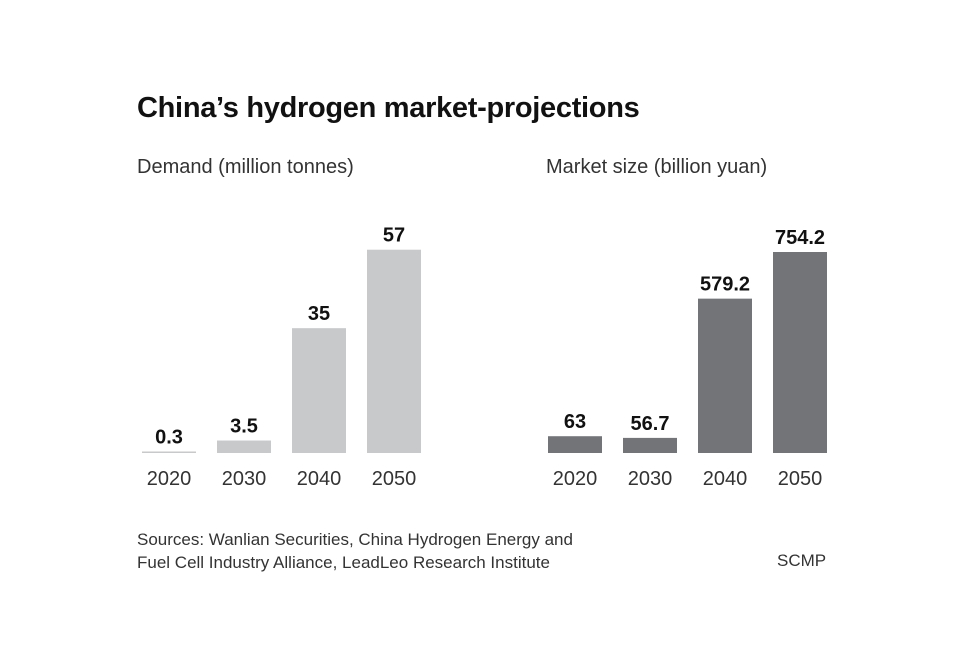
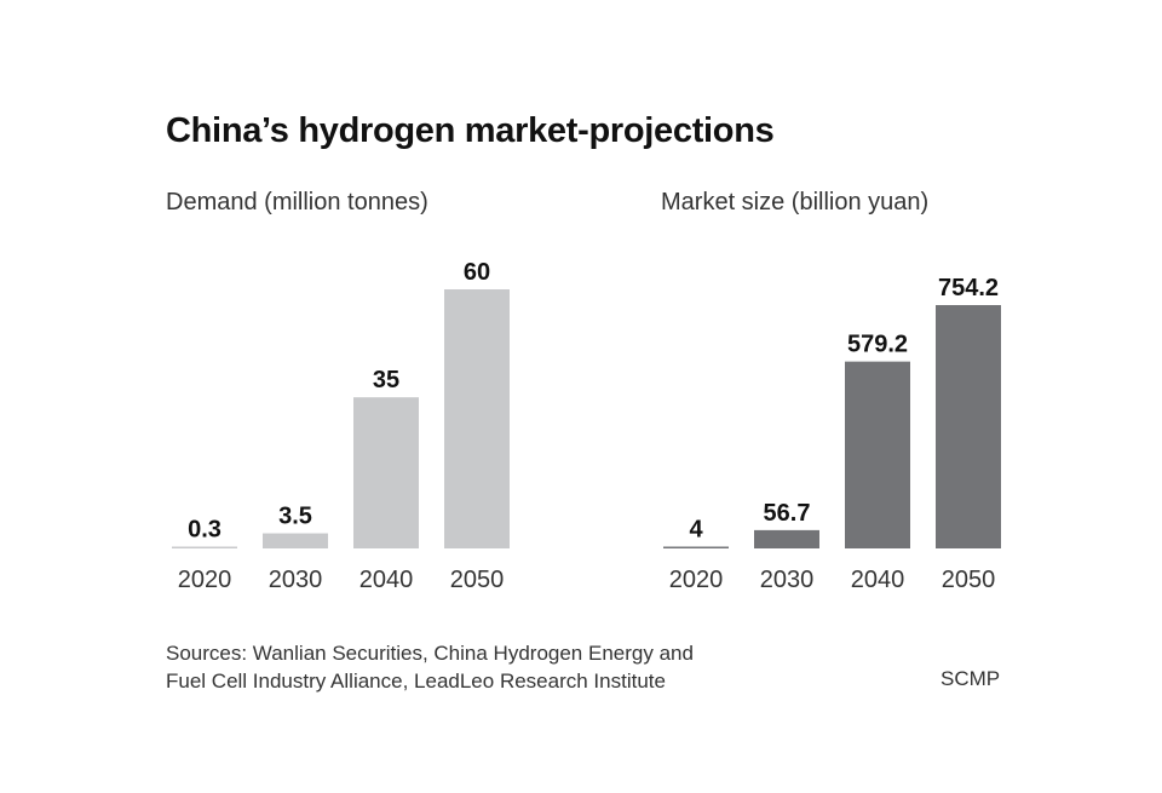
Demand (million tonnes)/2050: 57 -> 60
Market size (billion yuan)/2020: 63 -> 4
